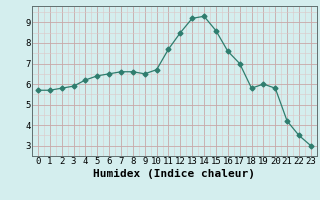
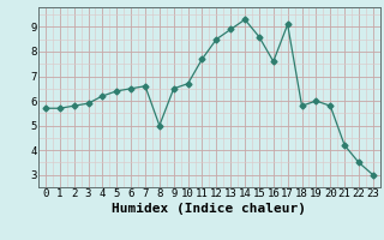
8: 6.6 -> 5.0
13: 9.2 -> 8.9
17: 7.0 -> 9.1
